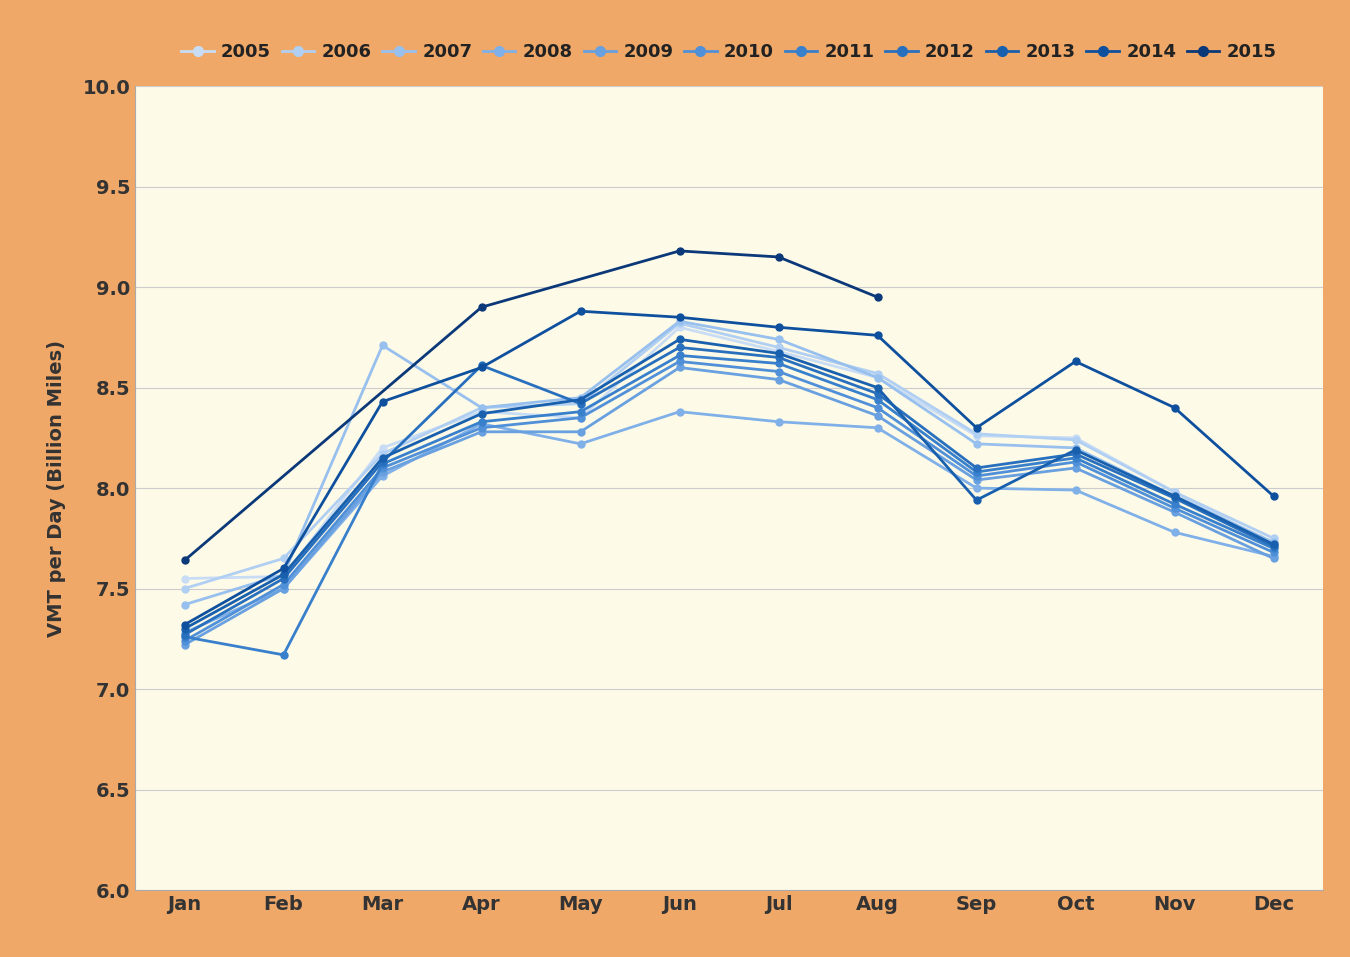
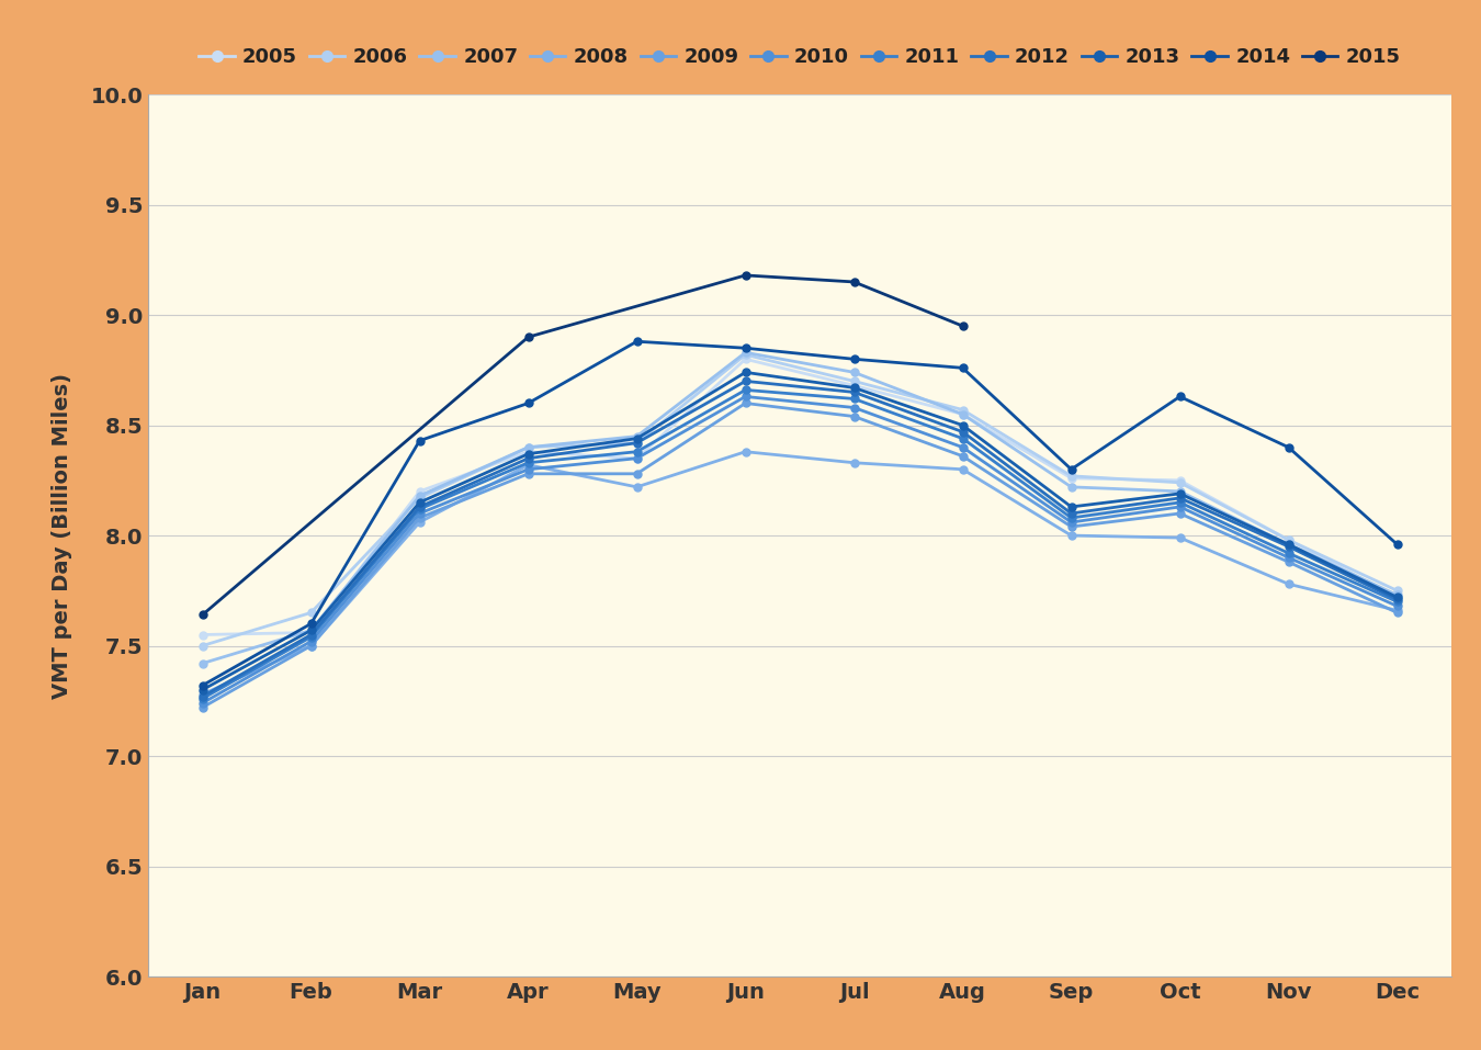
2011/Feb: 7.17 -> 7.54
2007/Mar: 8.71 -> 8.18
2012/Apr: 8.61 -> 8.35
2013/Sep: 7.94 -> 8.13
